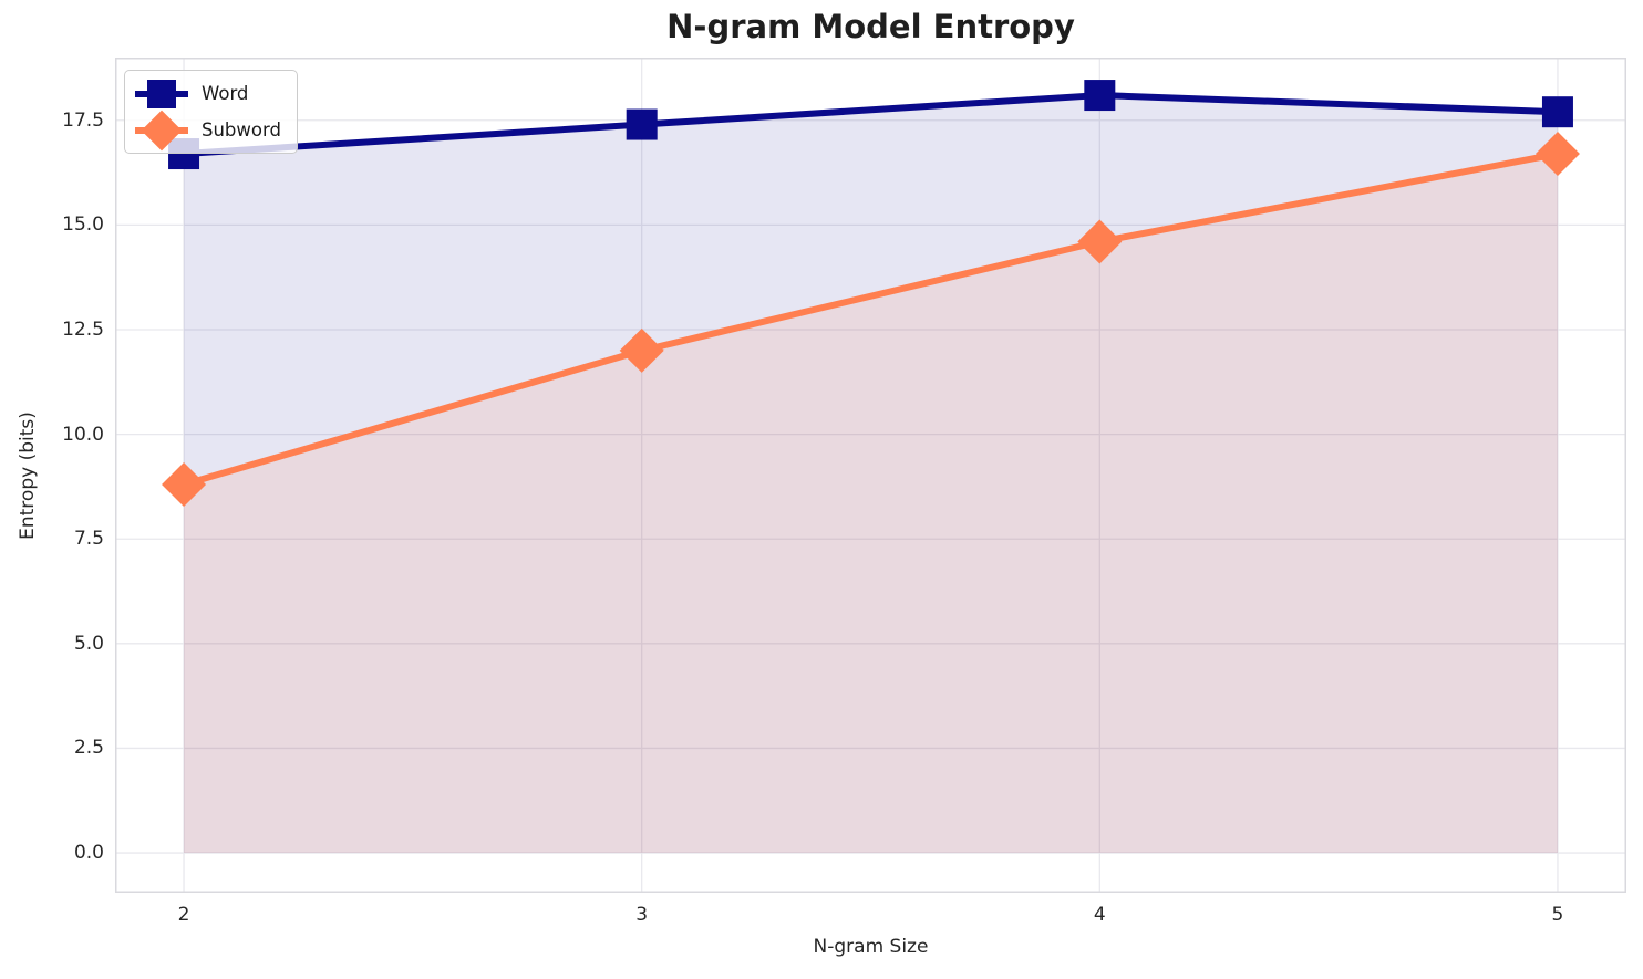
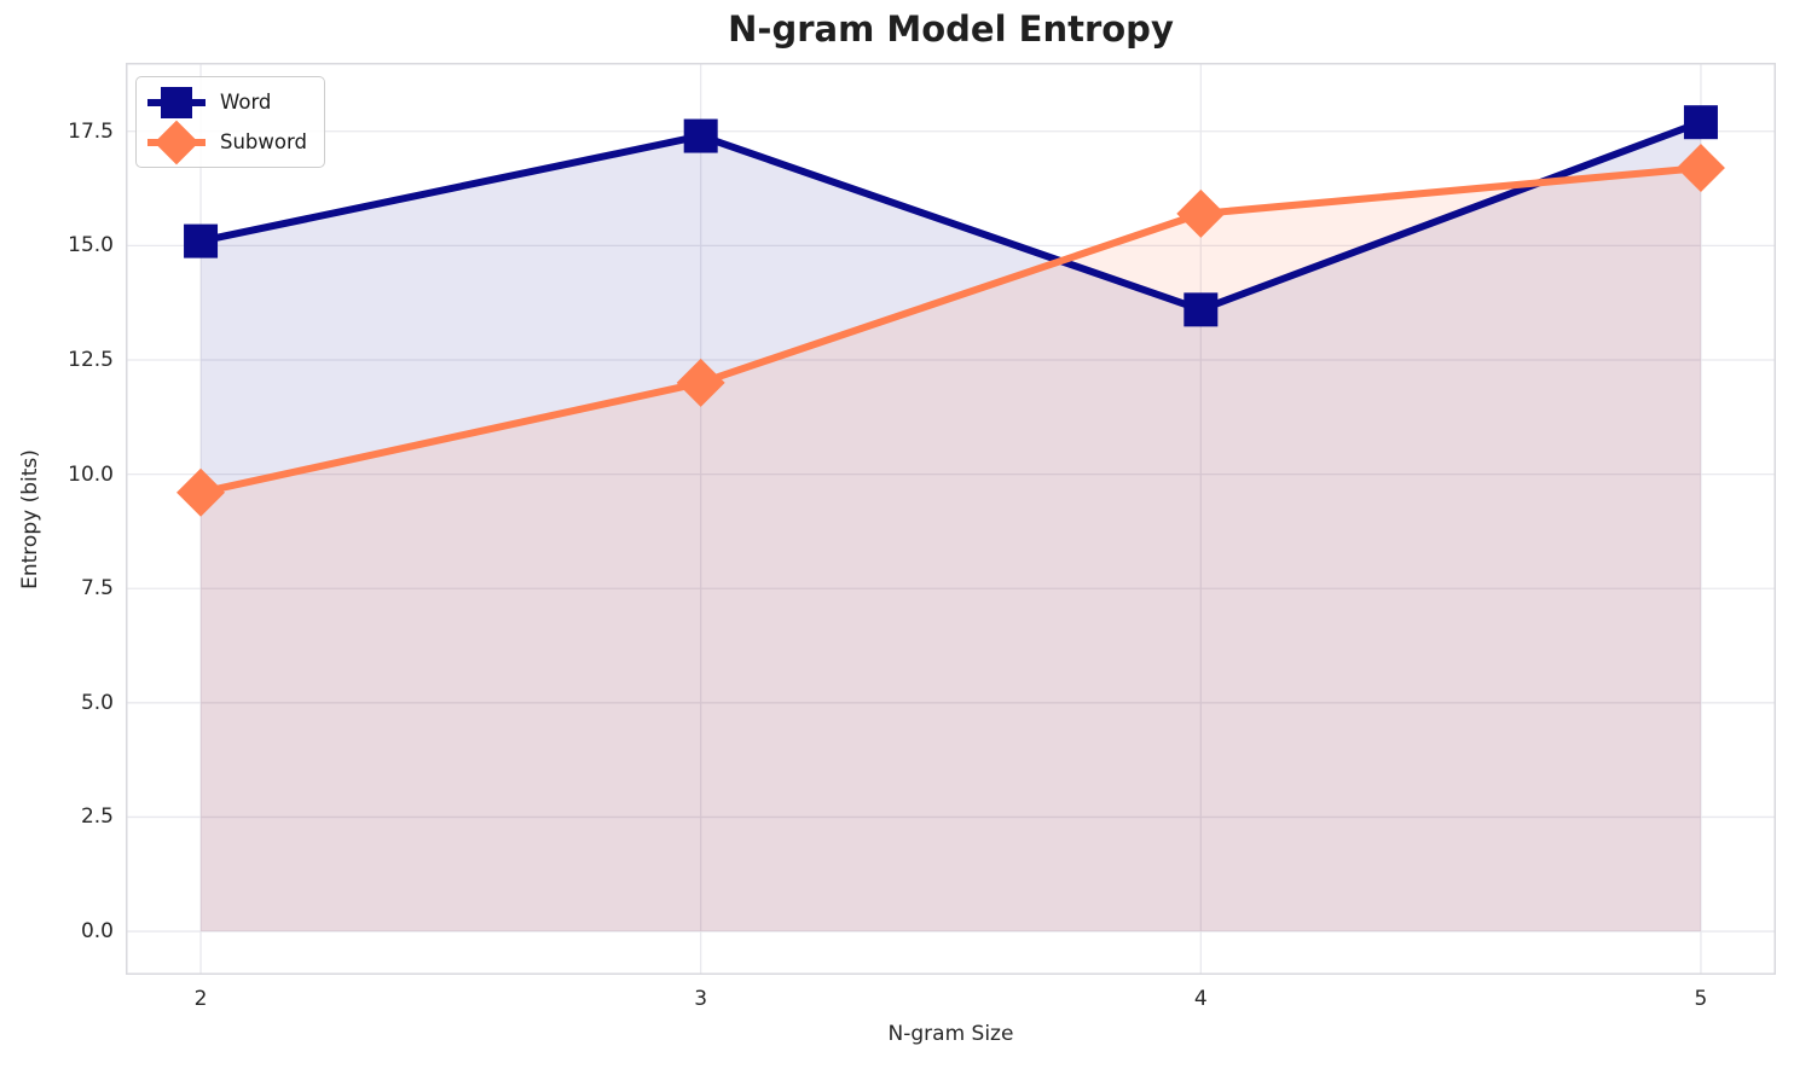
Word/2: 16.7 -> 15.1
Subword/2: 8.8 -> 9.6
Word/4: 18.1 -> 13.6
Subword/4: 14.6 -> 15.7
